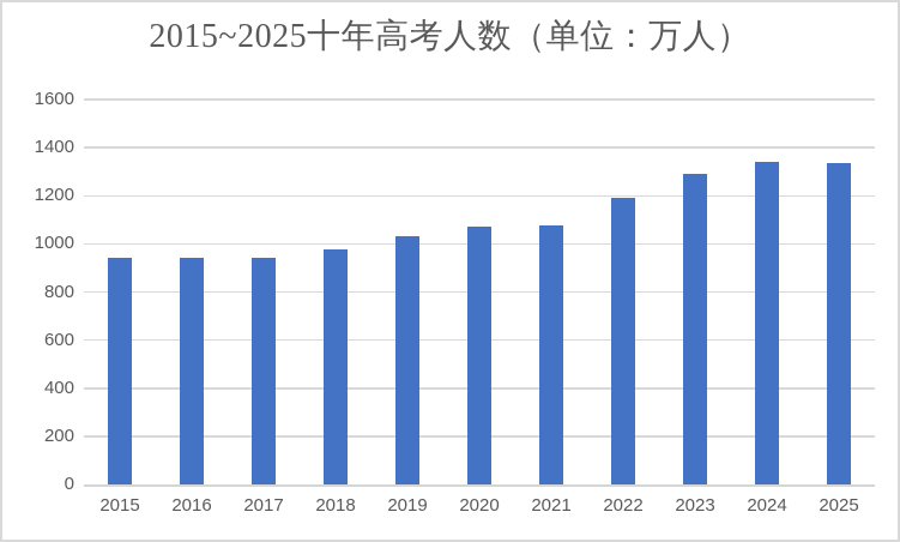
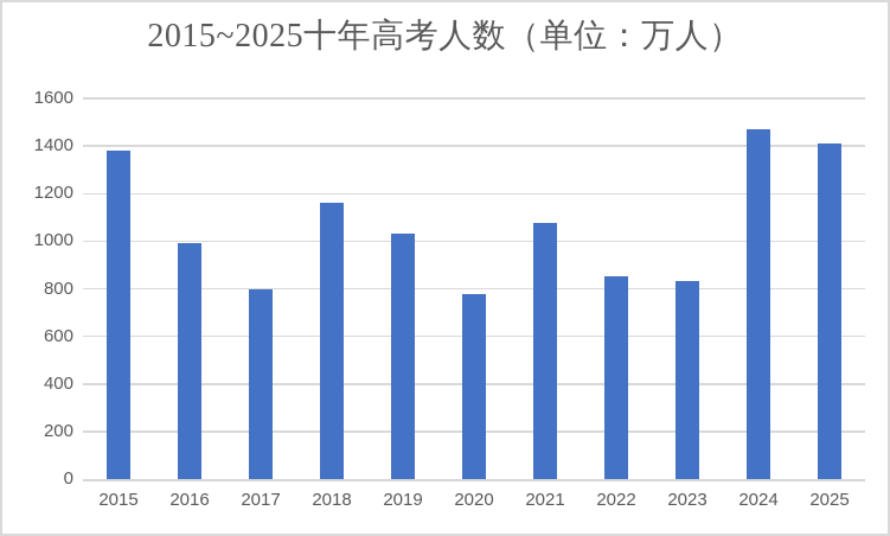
2015: 940 -> 1380
2016: 940 -> 990
2017: 940 -> 800
2018: 980 -> 1160
2020: 1070 -> 780
2022: 1190 -> 850
2023: 1290 -> 830
2024: 1340 -> 1470
2025: 1340 -> 1410
